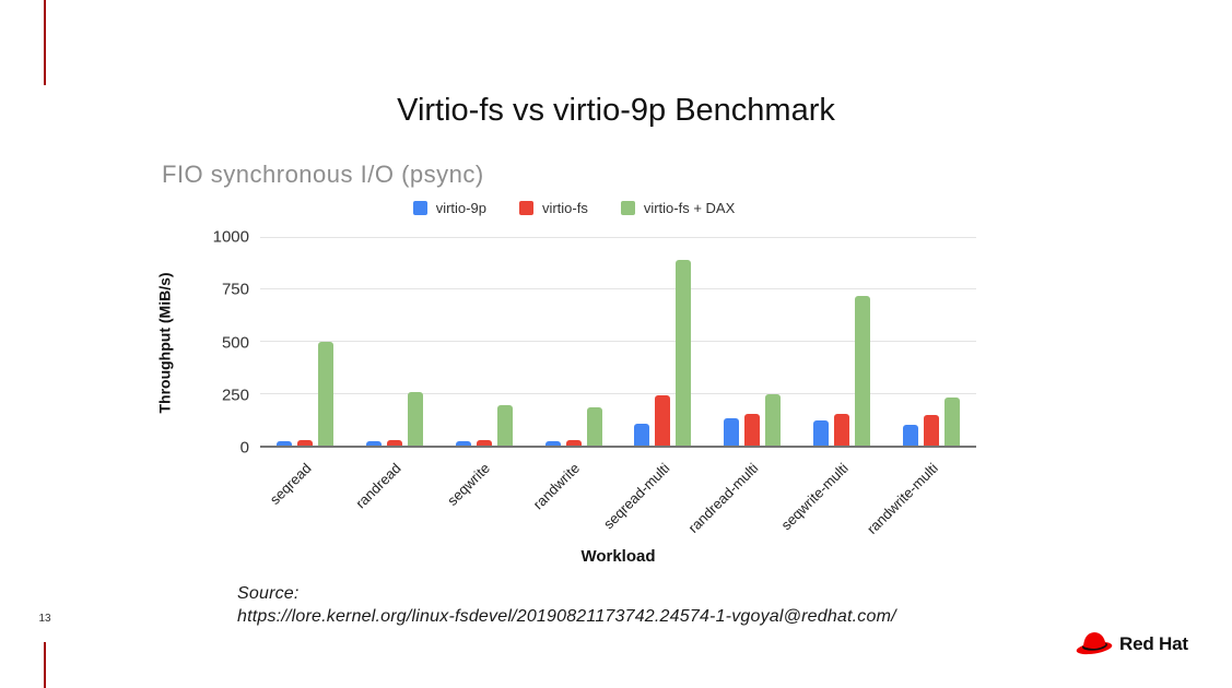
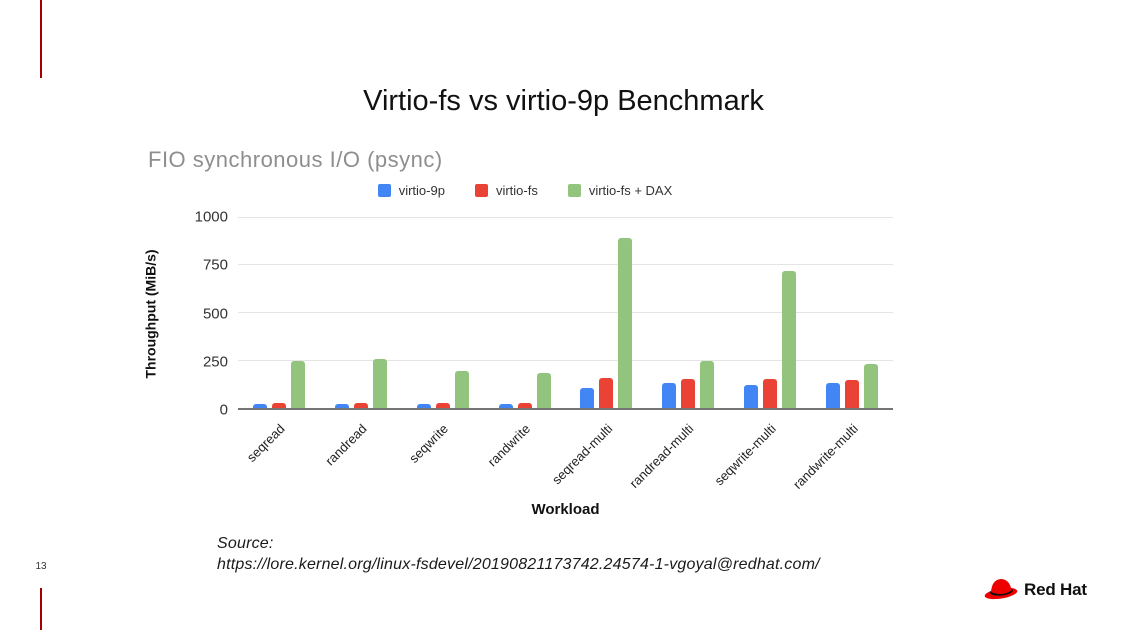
virtio-fs + DAX/seqread: 500 -> 240
virtio-fs/seqread-multi: 240 -> 160
virtio-9p/randwrite-multi: 100 -> 130
